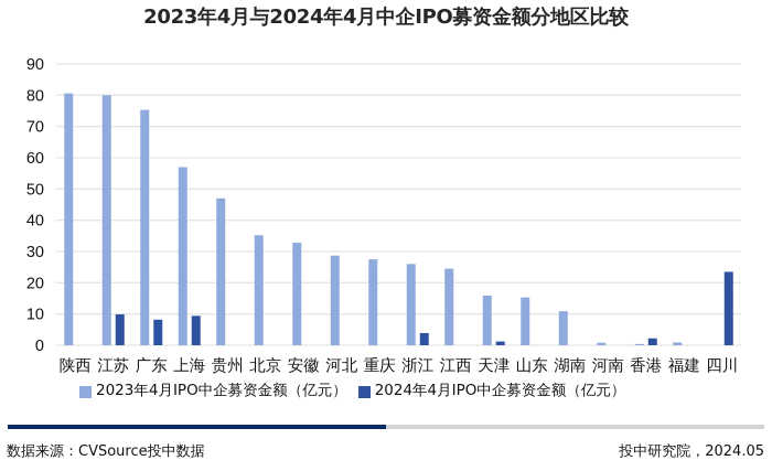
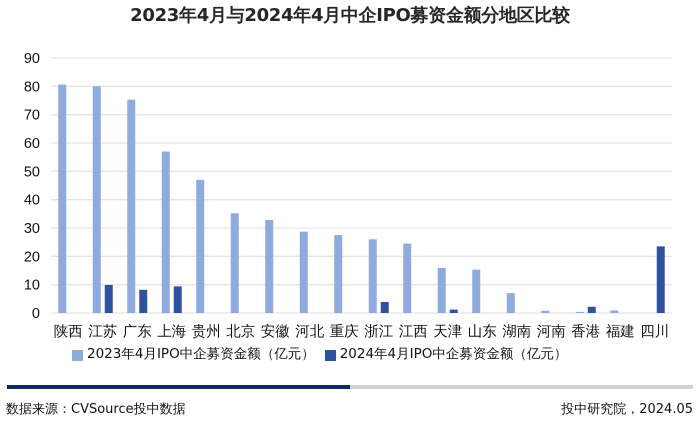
2023年4月IPO中企募资金额（亿元）/湖南: 11 -> 7
